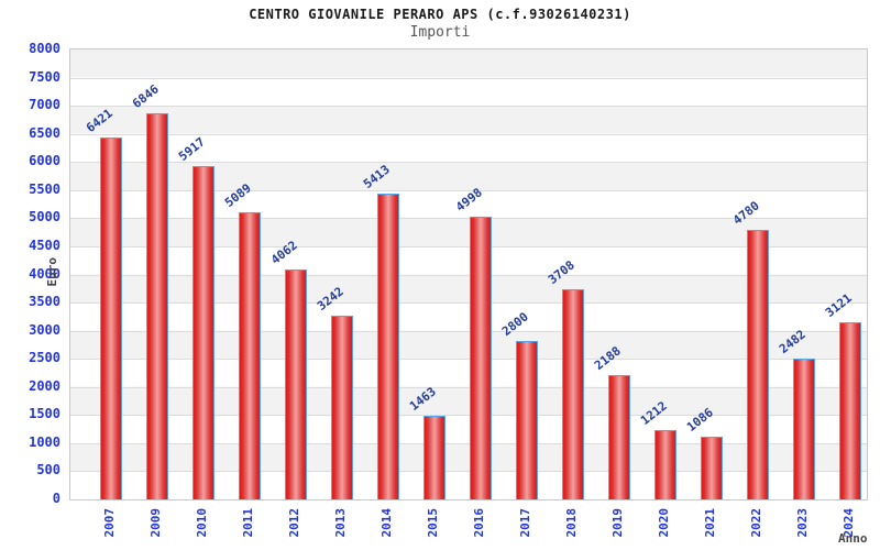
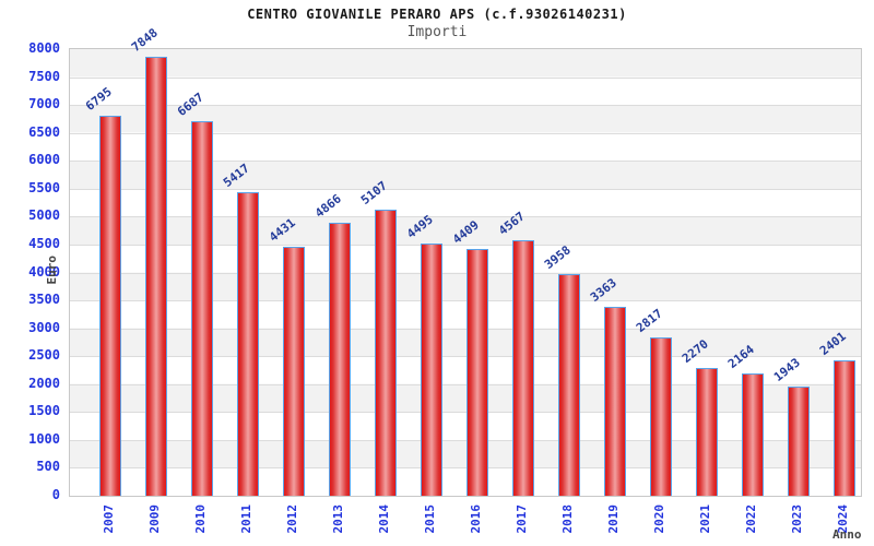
2007: 6421 -> 6795
2009: 6846 -> 7848
2010: 5917 -> 6687
2011: 5089 -> 5417
2012: 4062 -> 4431
2013: 3242 -> 4866
2014: 5413 -> 5107
2015: 1463 -> 4495
2016: 4998 -> 4409
2017: 2800 -> 4567
2018: 3708 -> 3958
2019: 2188 -> 3363
2020: 1212 -> 2817
2021: 1086 -> 2270
2022: 4780 -> 2164
2023: 2482 -> 1943
2024: 3121 -> 2401
